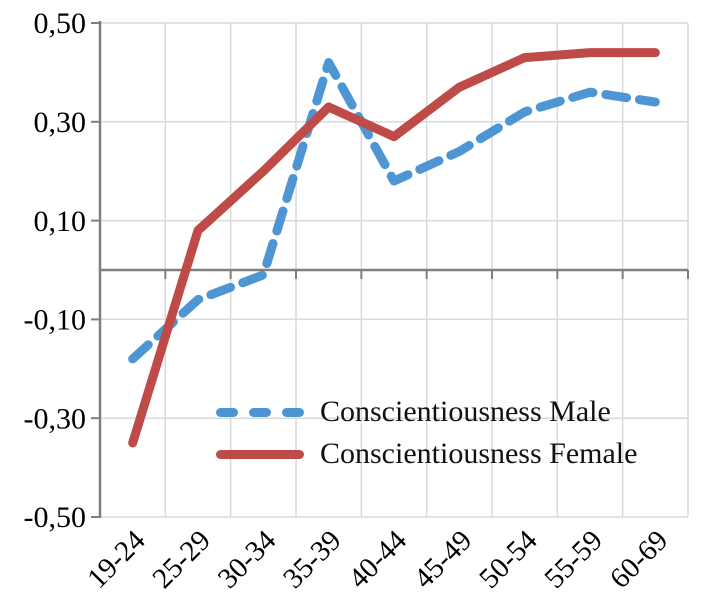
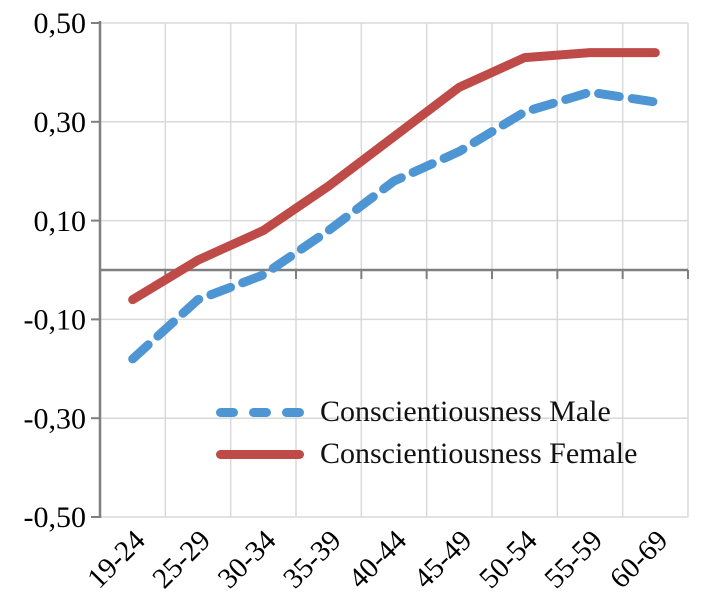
Conscientiousness Female/19-24: -0,35 -> -0,06
Conscientiousness Female/25-29: 0,08 -> 0,02
Conscientiousness Female/30-34: 0,20 -> 0,08
Conscientiousness Male/35-39: 0,42 -> 0,08
Conscientiousness Female/35-39: 0,33 -> 0,17
